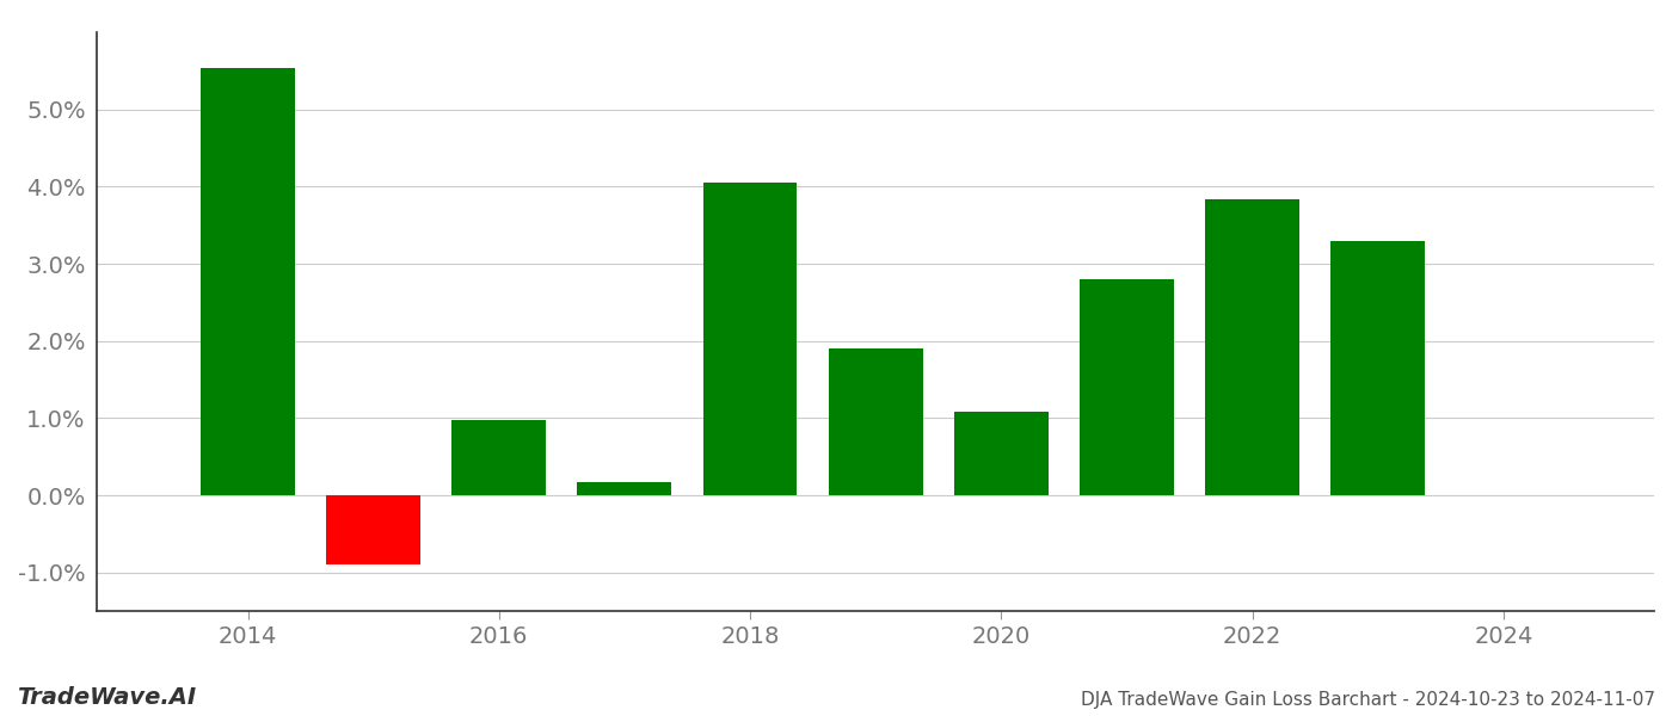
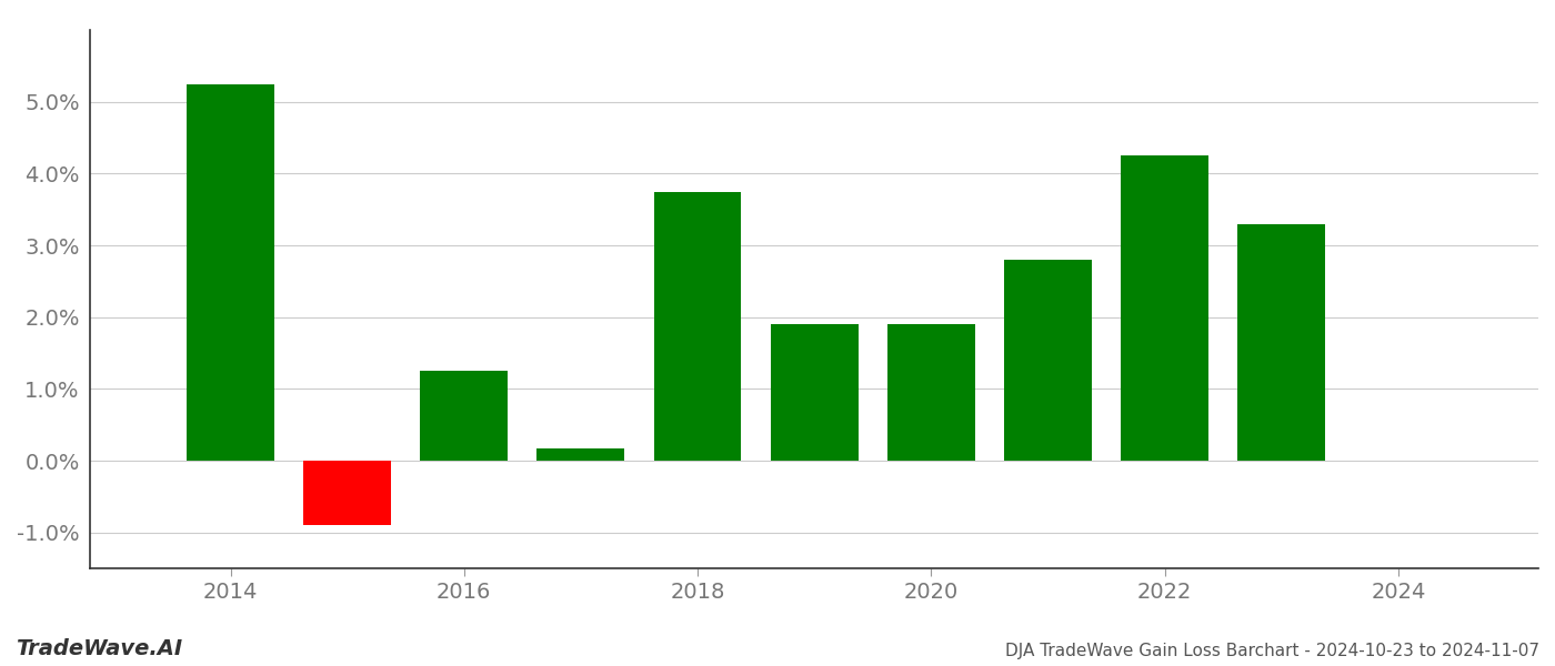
2014: 5.54% -> 5.25%
2016: 0.98% -> 1.25%
2018: 4.06% -> 3.75%
2020: 1.08% -> 1.90%
2022: 3.84% -> 4.25%
